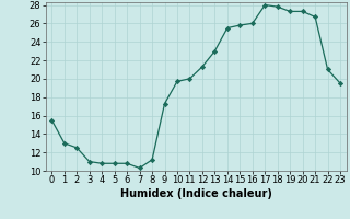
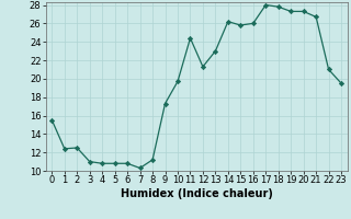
1: 13.0 -> 12.4
11: 20.0 -> 24.4
14: 25.5 -> 26.2
